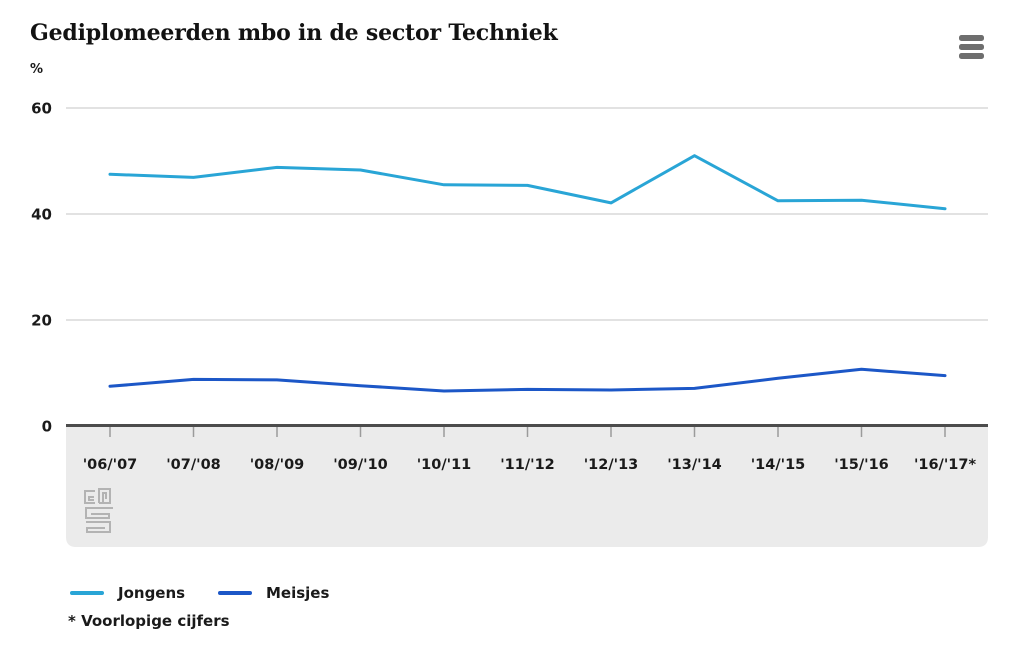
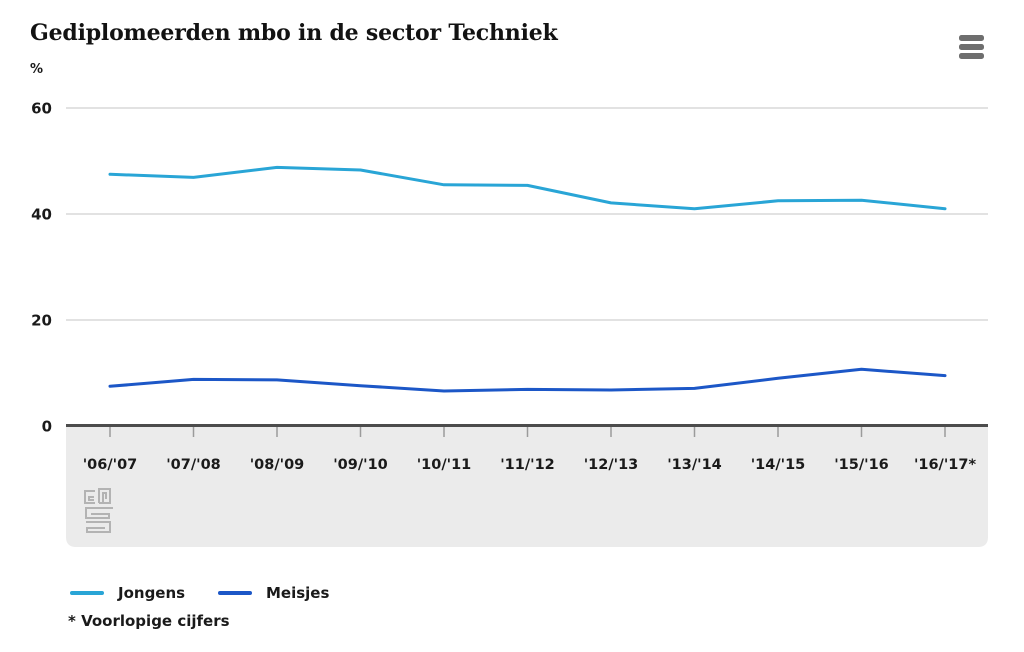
Jongens/'13/'14: 51 -> 41
